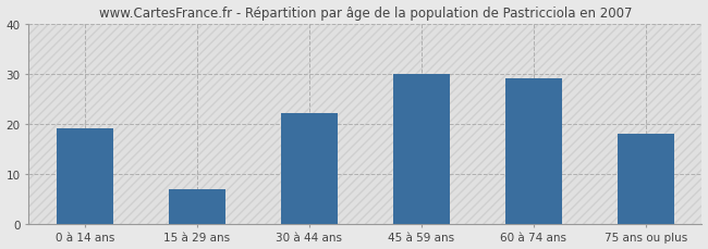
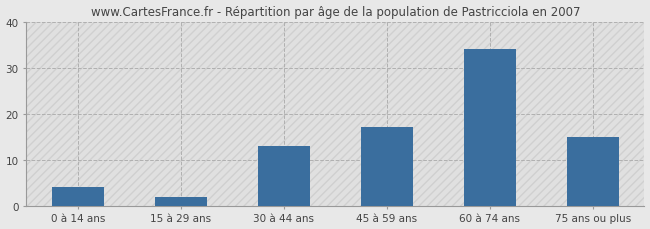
0 à 14 ans: 19 -> 4
15 à 29 ans: 7 -> 2
30 à 44 ans: 22 -> 13
45 à 59 ans: 30 -> 17
60 à 74 ans: 29 -> 34
75 ans ou plus: 18 -> 15
